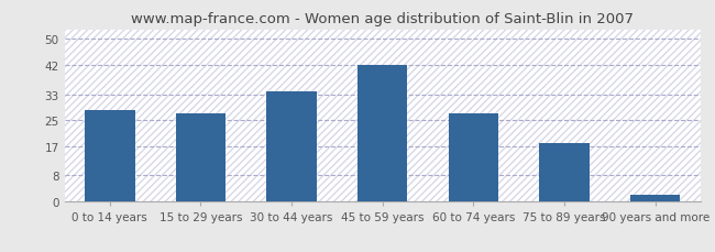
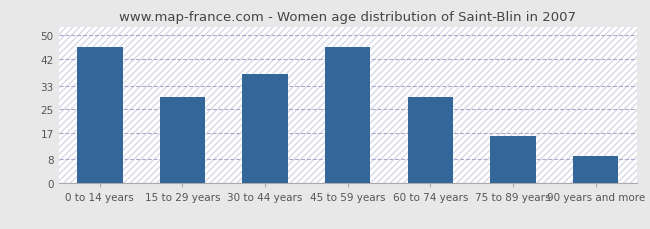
0 to 14 years: 28 -> 46
15 to 29 years: 27 -> 29
30 to 44 years: 34 -> 37
45 to 59 years: 42 -> 46
60 to 74 years: 27 -> 29
75 to 89 years: 18 -> 16
90 years and more: 2 -> 9
